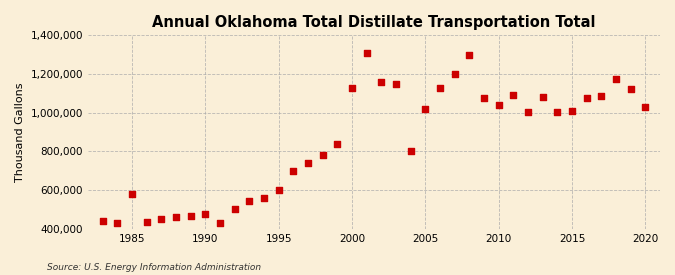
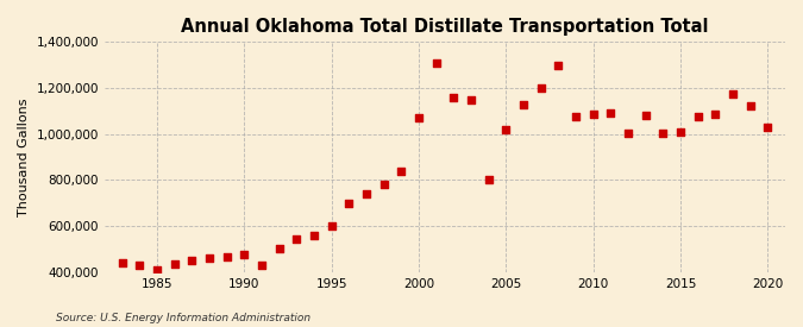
1985: 580,000 -> 410,000
2000: 1,130,000 -> 1,070,000
2010: 1,040,000 -> 1,080,000
